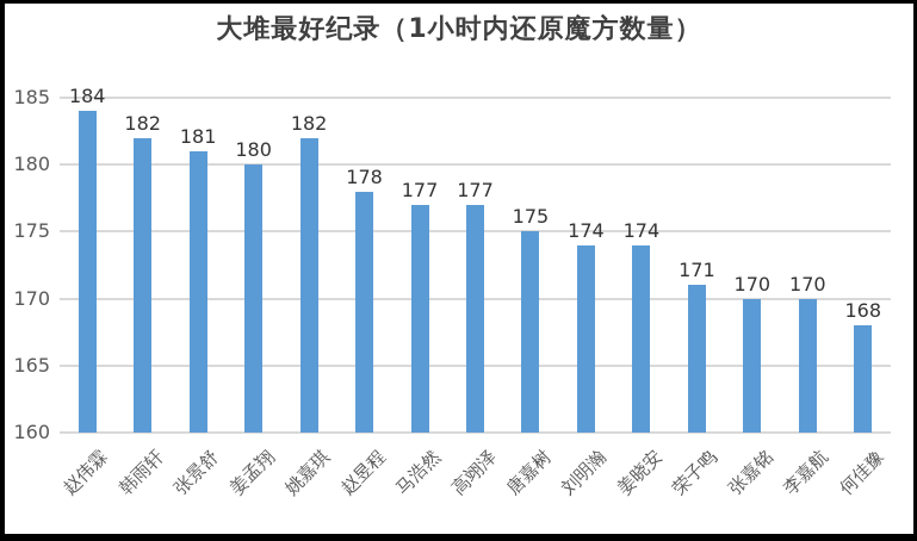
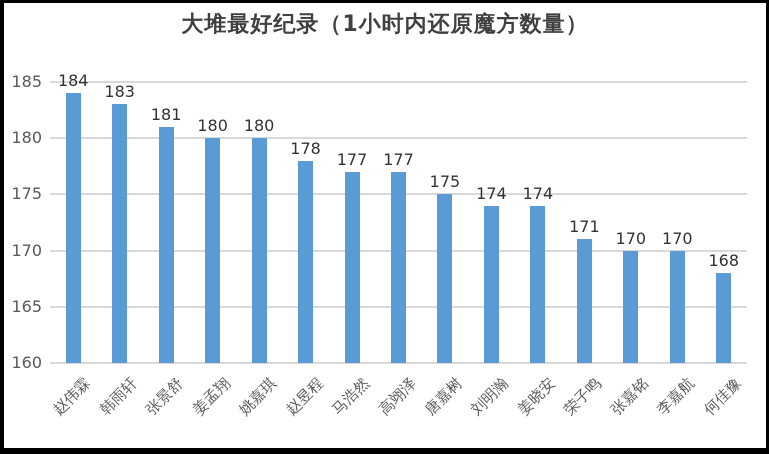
韩雨轩: 182 -> 183
姚嘉琪: 182 -> 180
